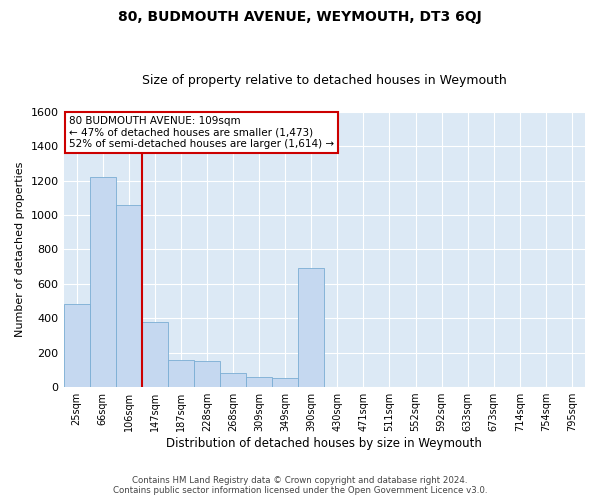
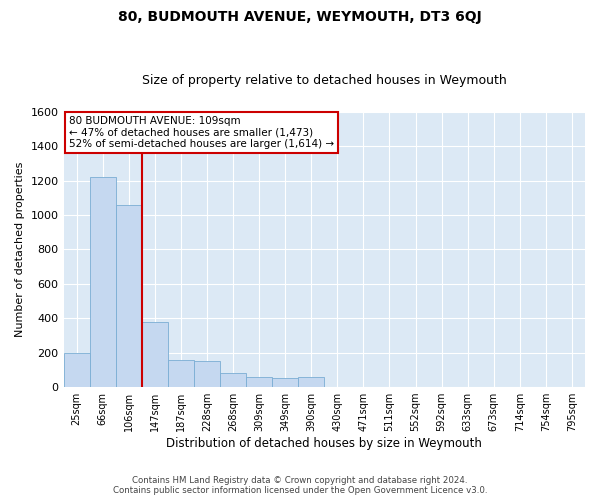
25sqm: 480 -> 200
390sqm: 690 -> 60
